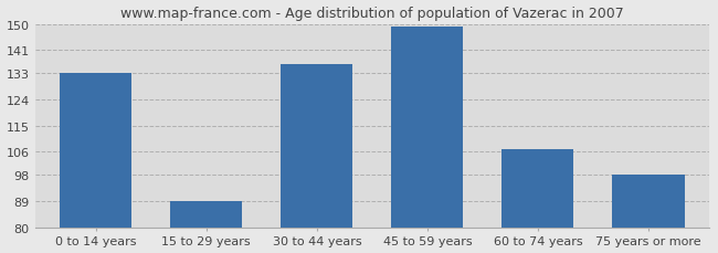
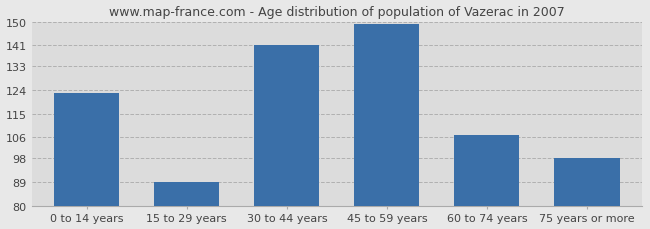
0 to 14 years: 133 -> 123
30 to 44 years: 136 -> 141
